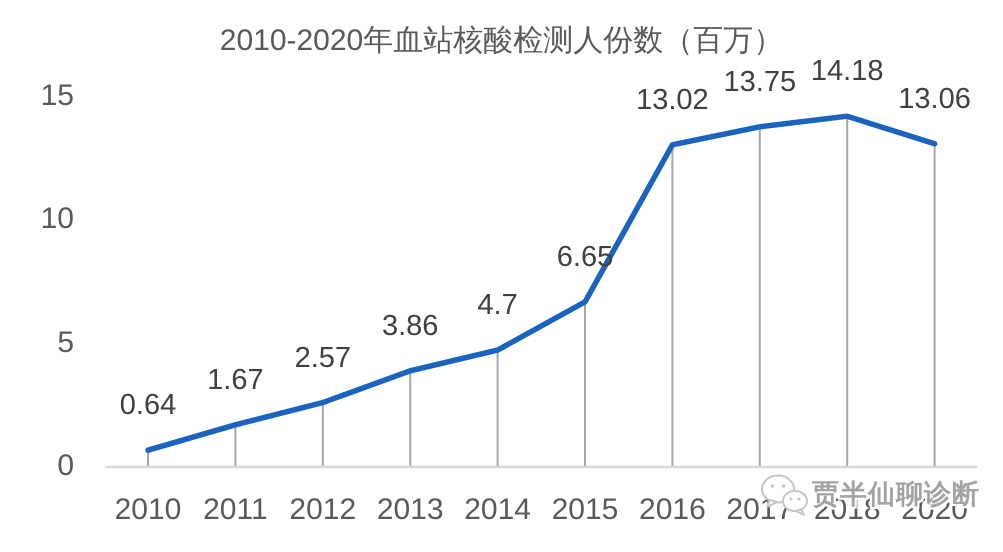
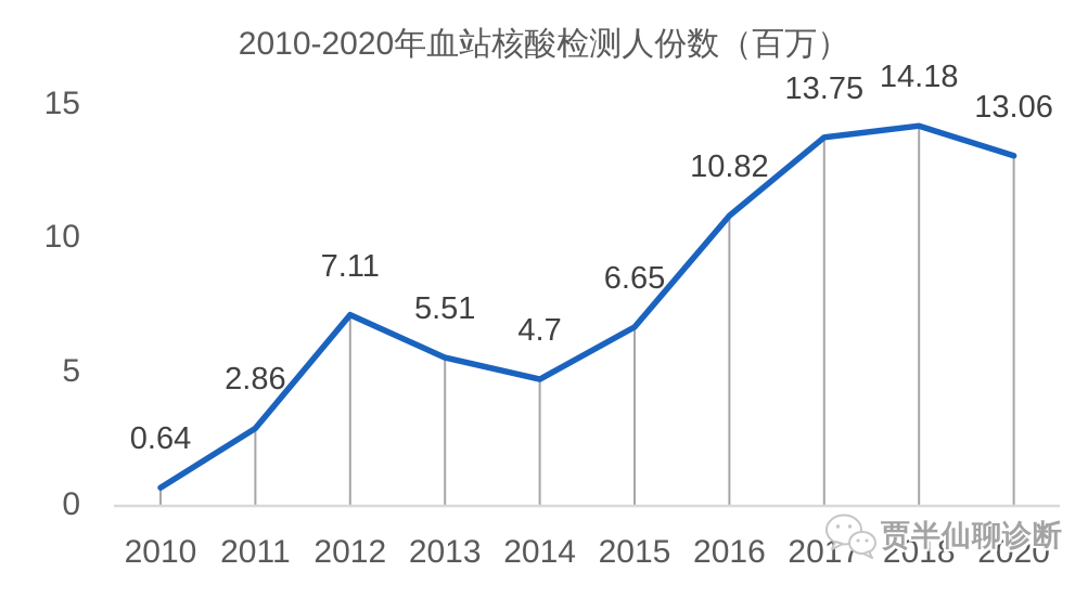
2011: 1.67 -> 2.86
2012: 2.57 -> 7.11
2013: 3.86 -> 5.51
2016: 13.02 -> 10.82
